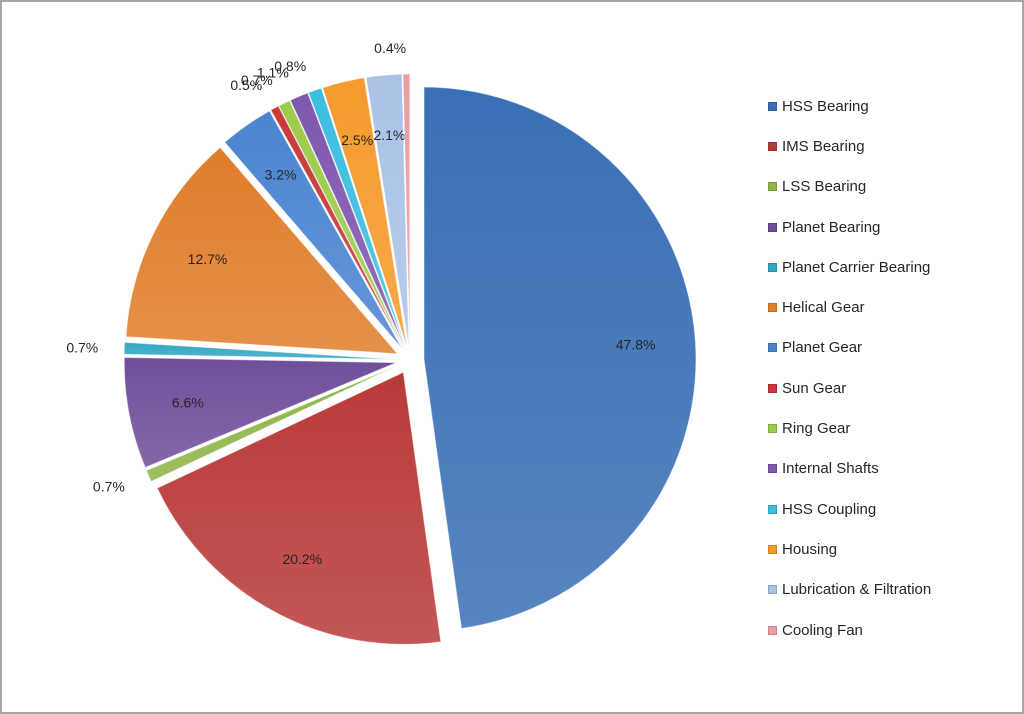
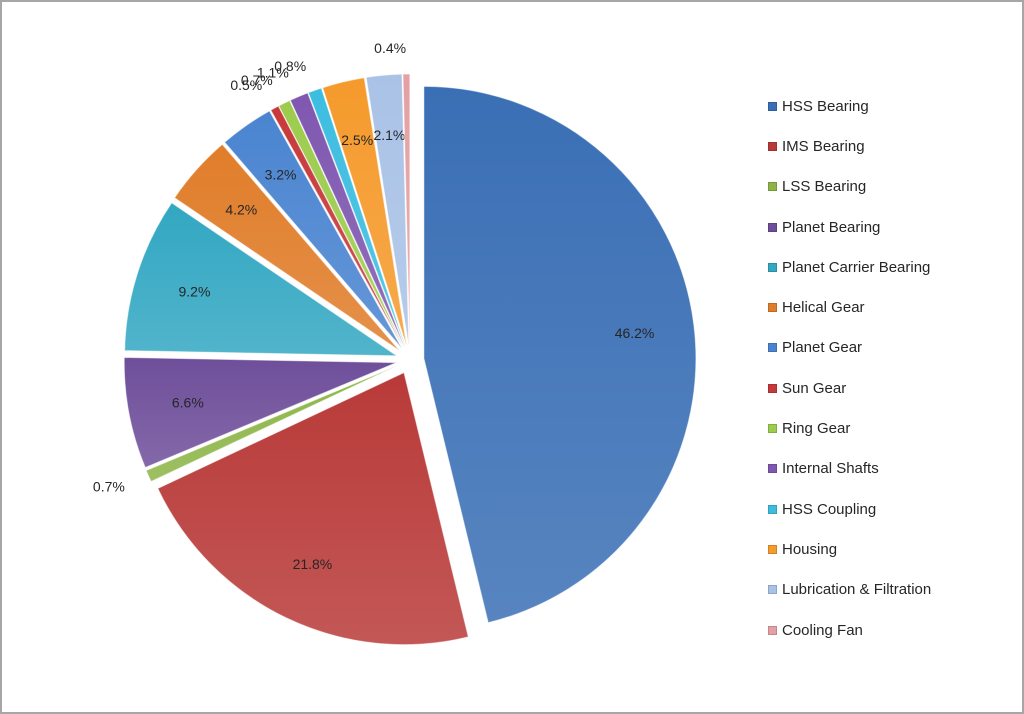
HSS Bearing: 47.8% -> 46.2%
IMS Bearing: 20.2% -> 21.8%
Planet Carrier Bearing: 0.7% -> 9.2%
Helical Gear: 12.7% -> 4.2%
